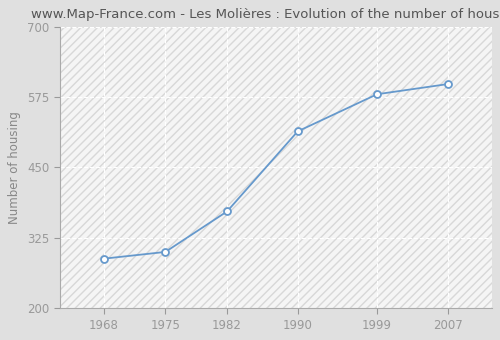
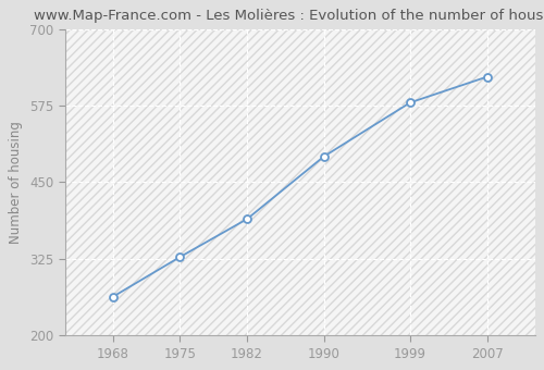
1968: 288 -> 263
1975: 300 -> 328
1982: 372 -> 390
1990: 514 -> 492
2007: 598 -> 622
